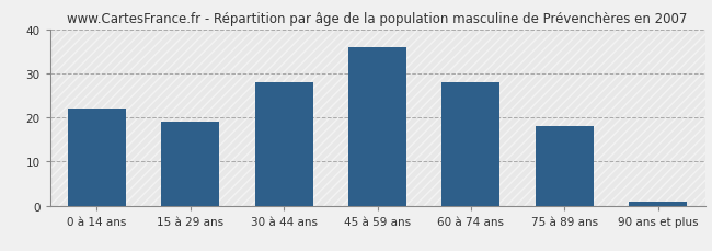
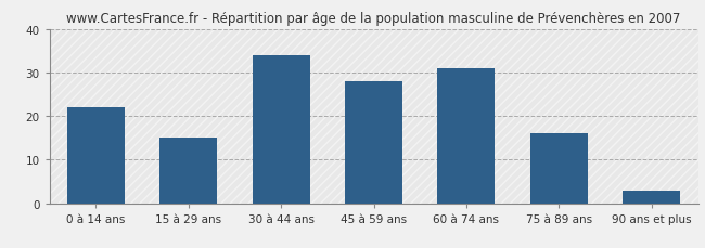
15 à 29 ans: 19 -> 15
30 à 44 ans: 28 -> 34
45 à 59 ans: 36 -> 28
60 à 74 ans: 28 -> 31
75 à 89 ans: 18 -> 16
90 ans et plus: 1 -> 3
